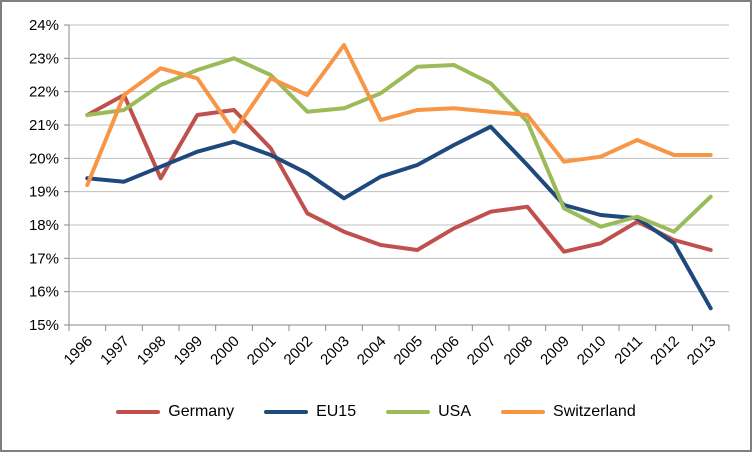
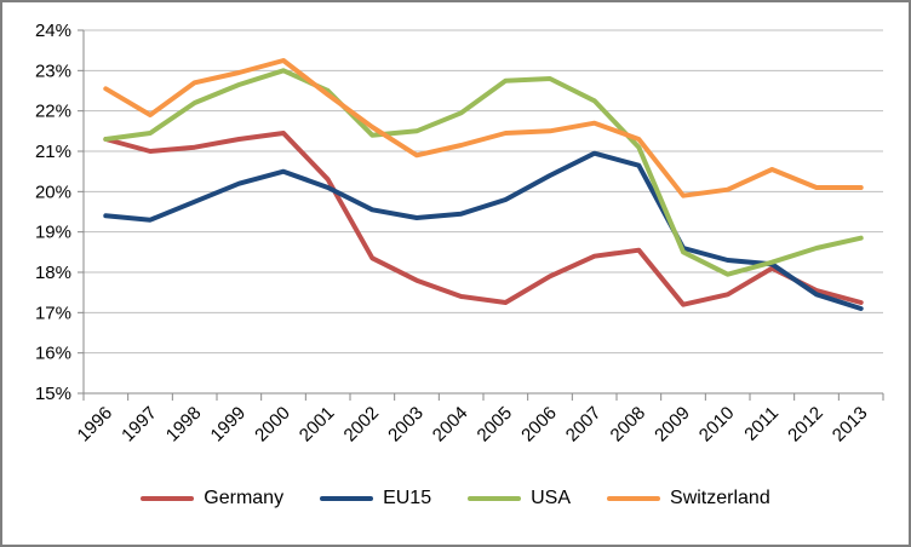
Switzerland/1996: 19.2% -> 22.6%
Germany/1997: 21.9% -> 21.0%
Germany/1998: 19.4% -> 21.1%
Switzerland/1999: 22.4% -> 22.9%
Switzerland/2000: 20.8% -> 23.2%
Switzerland/2002: 21.9% -> 21.6%
EU15/2003: 18.8% -> 19.4%
Switzerland/2003: 23.4% -> 20.9%
Switzerland/2007: 21.4% -> 21.7%
EU15/2008: 19.8% -> 20.6%
USA/2012: 17.8% -> 18.6%
EU15/2013: 15.5% -> 17.1%
